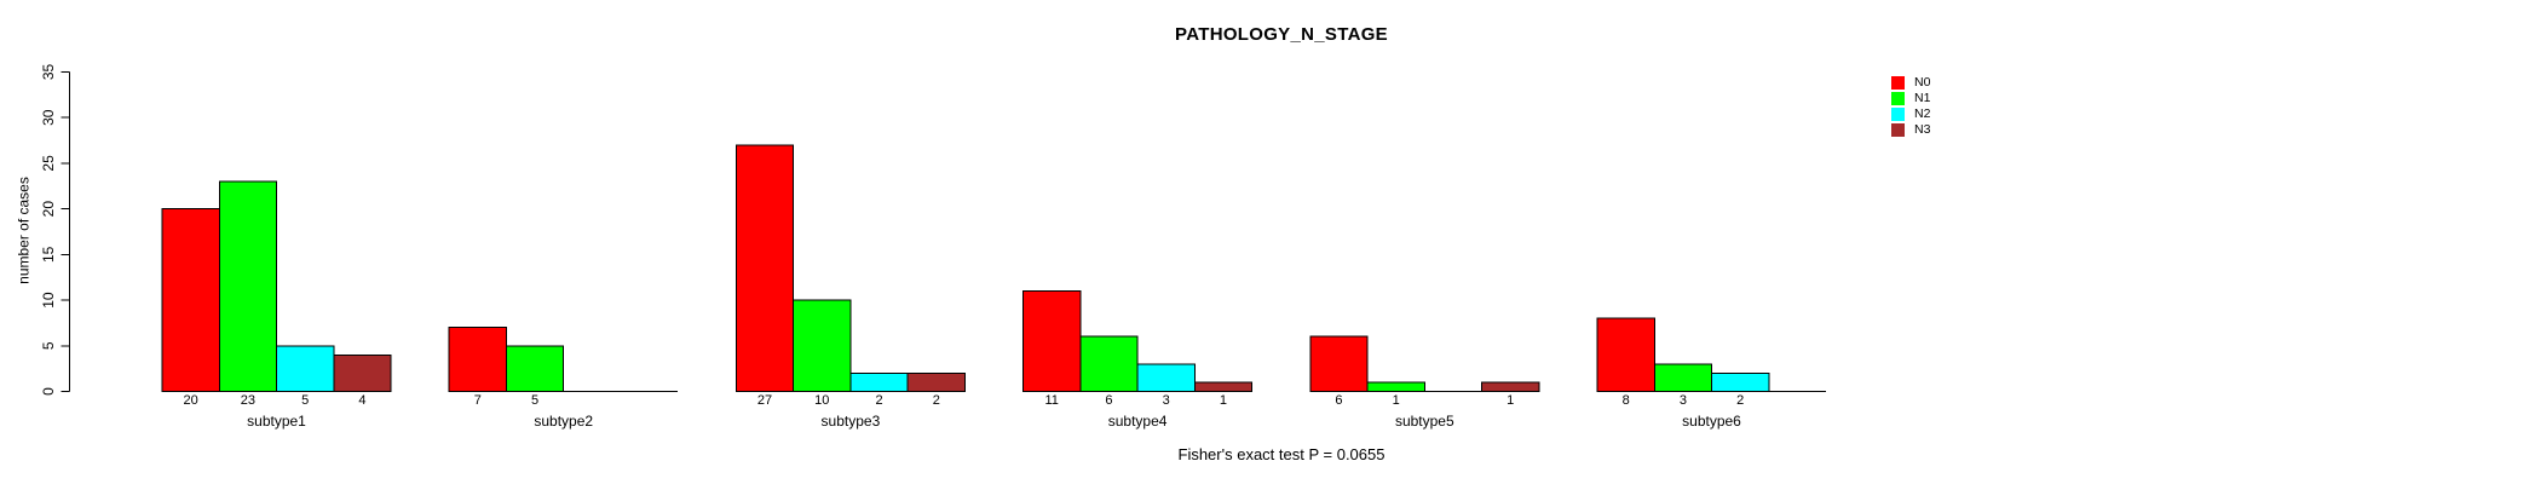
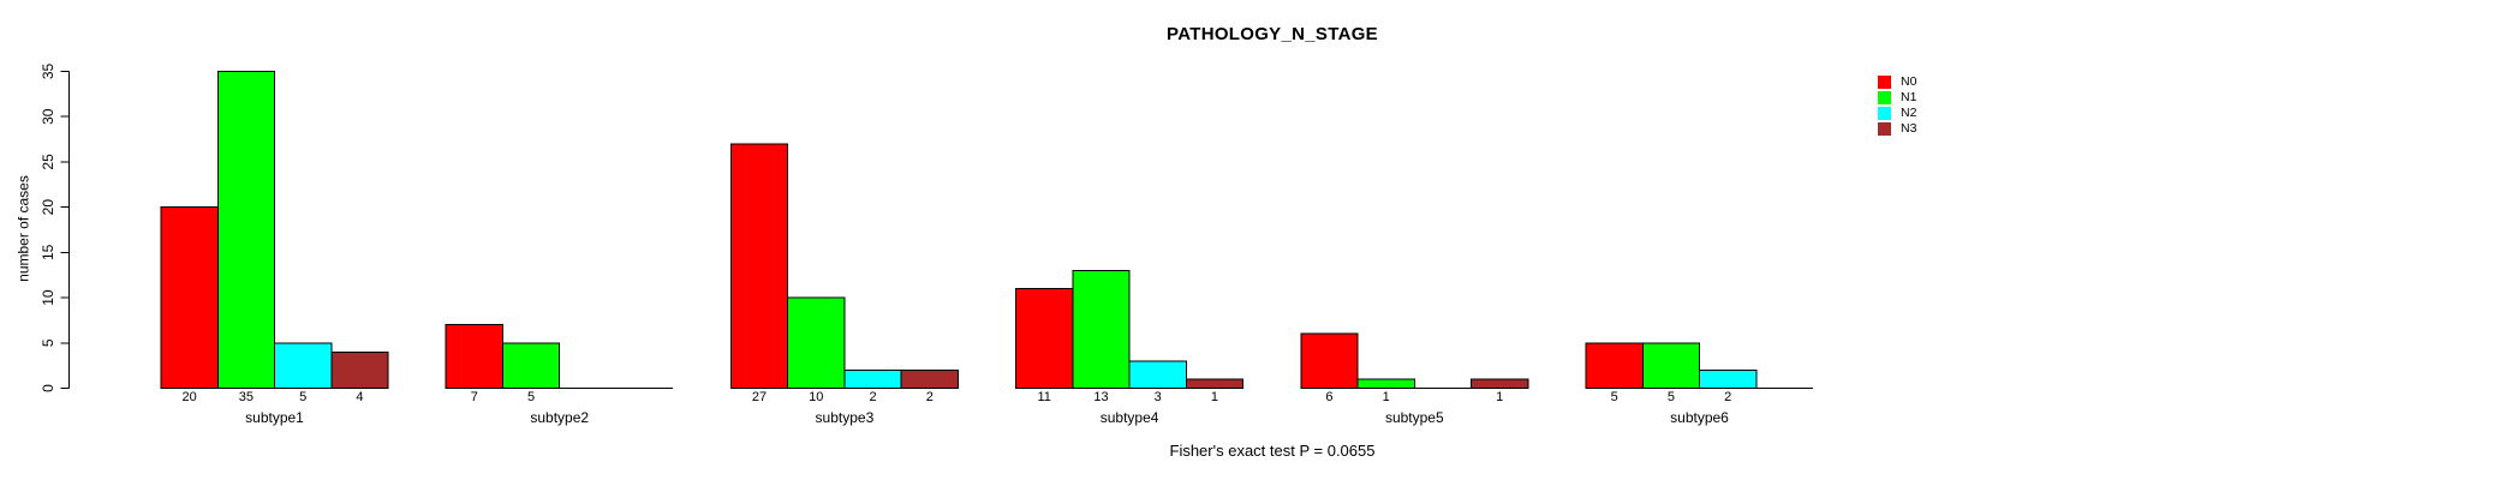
N1/subtype1: 23 -> 35
N1/subtype4: 6 -> 13
N0/subtype6: 8 -> 5
N1/subtype6: 3 -> 5
